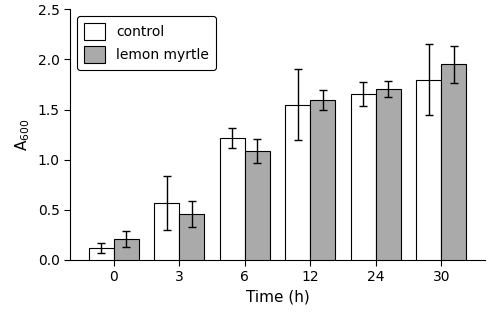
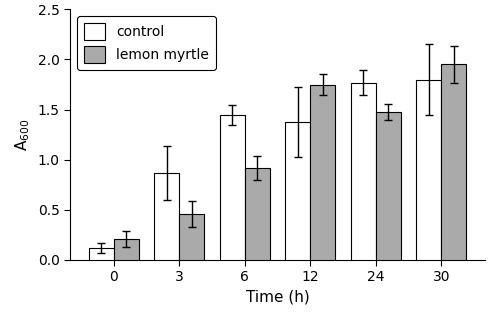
control/3: 0.57 -> 0.87
control/6: 1.22 -> 1.45
lemon myrtle/6: 1.09 -> 0.92
control/12: 1.55 -> 1.38
lemon myrtle/12: 1.60 -> 1.75
control/24: 1.66 -> 1.77
lemon myrtle/24: 1.71 -> 1.48
